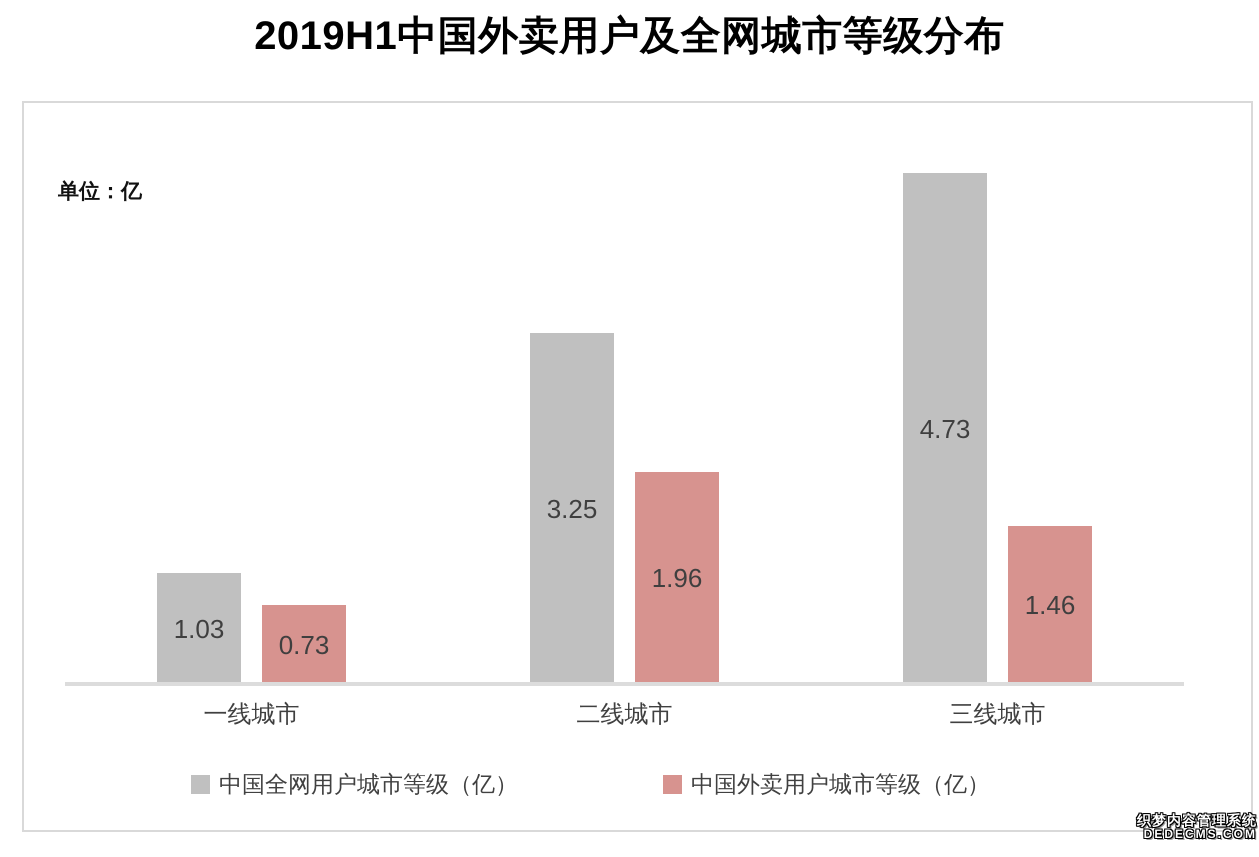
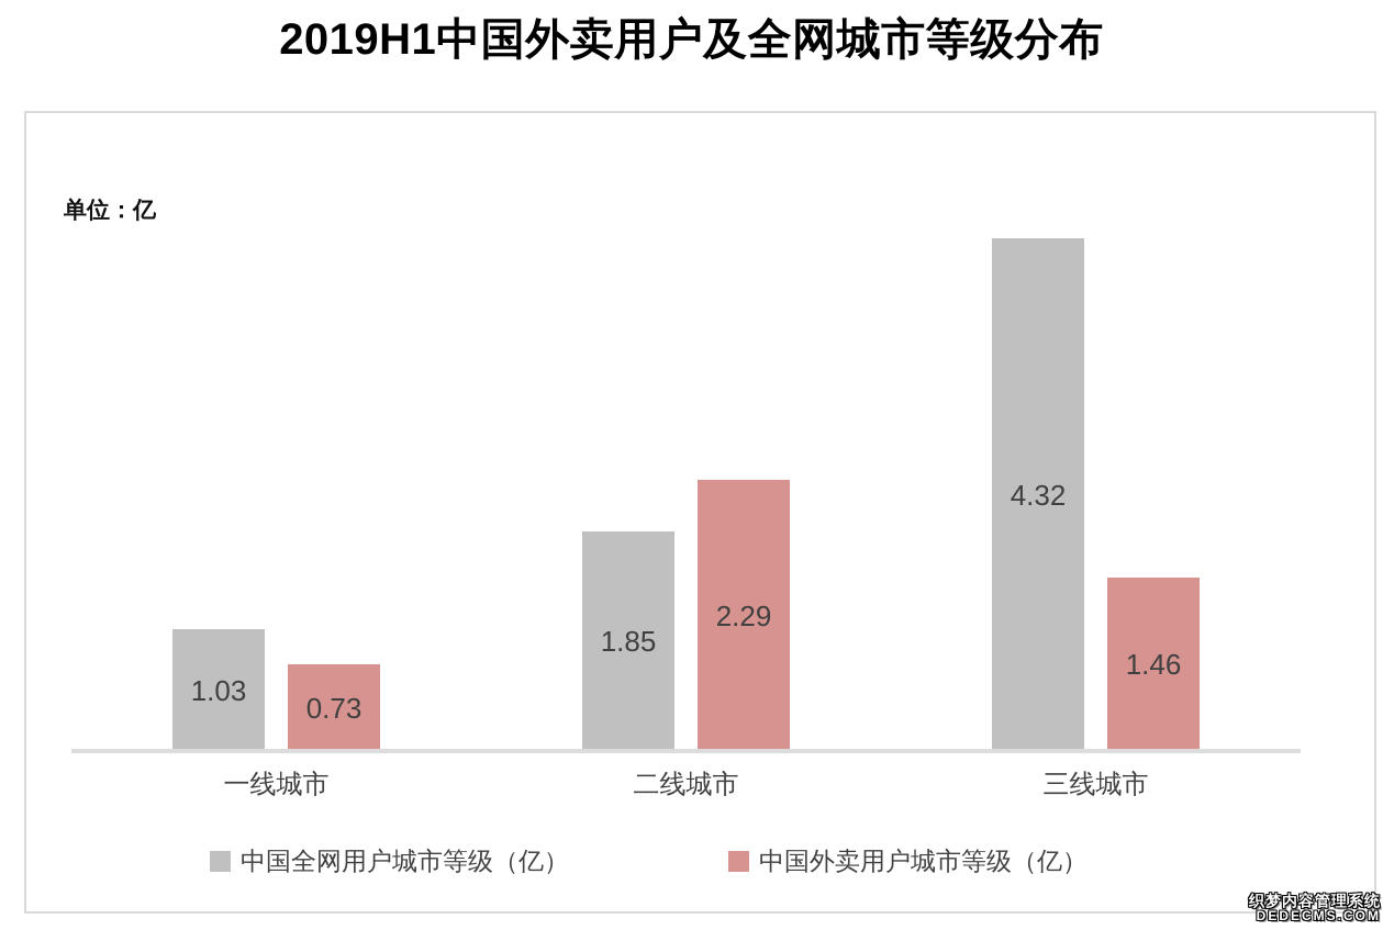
中国全网用户城市等级（亿）/二线城市: 3.25 -> 1.85
中国外卖用户城市等级（亿）/二线城市: 1.96 -> 2.29
中国全网用户城市等级（亿）/三线城市: 4.73 -> 4.32
